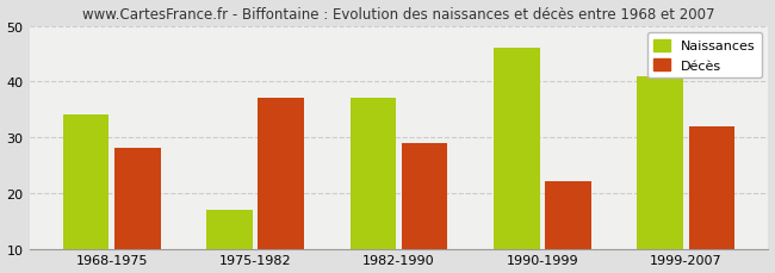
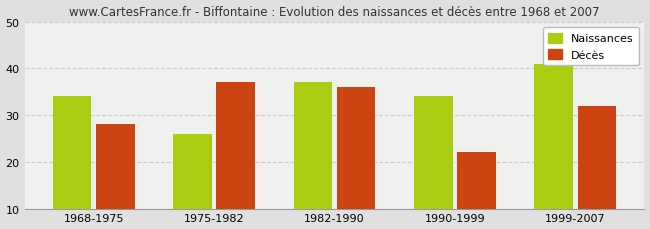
Naissances/1975-1982: 17 -> 26
Décès/1982-1990: 29 -> 36
Naissances/1990-1999: 46 -> 34
